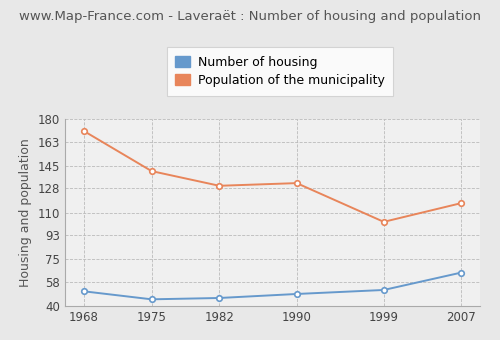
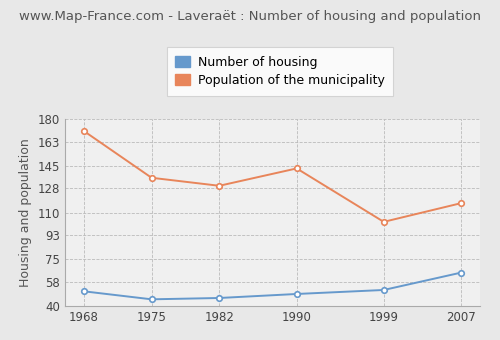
Population of the municipality/1975: 141 -> 136
Population of the municipality/1990: 132 -> 143
